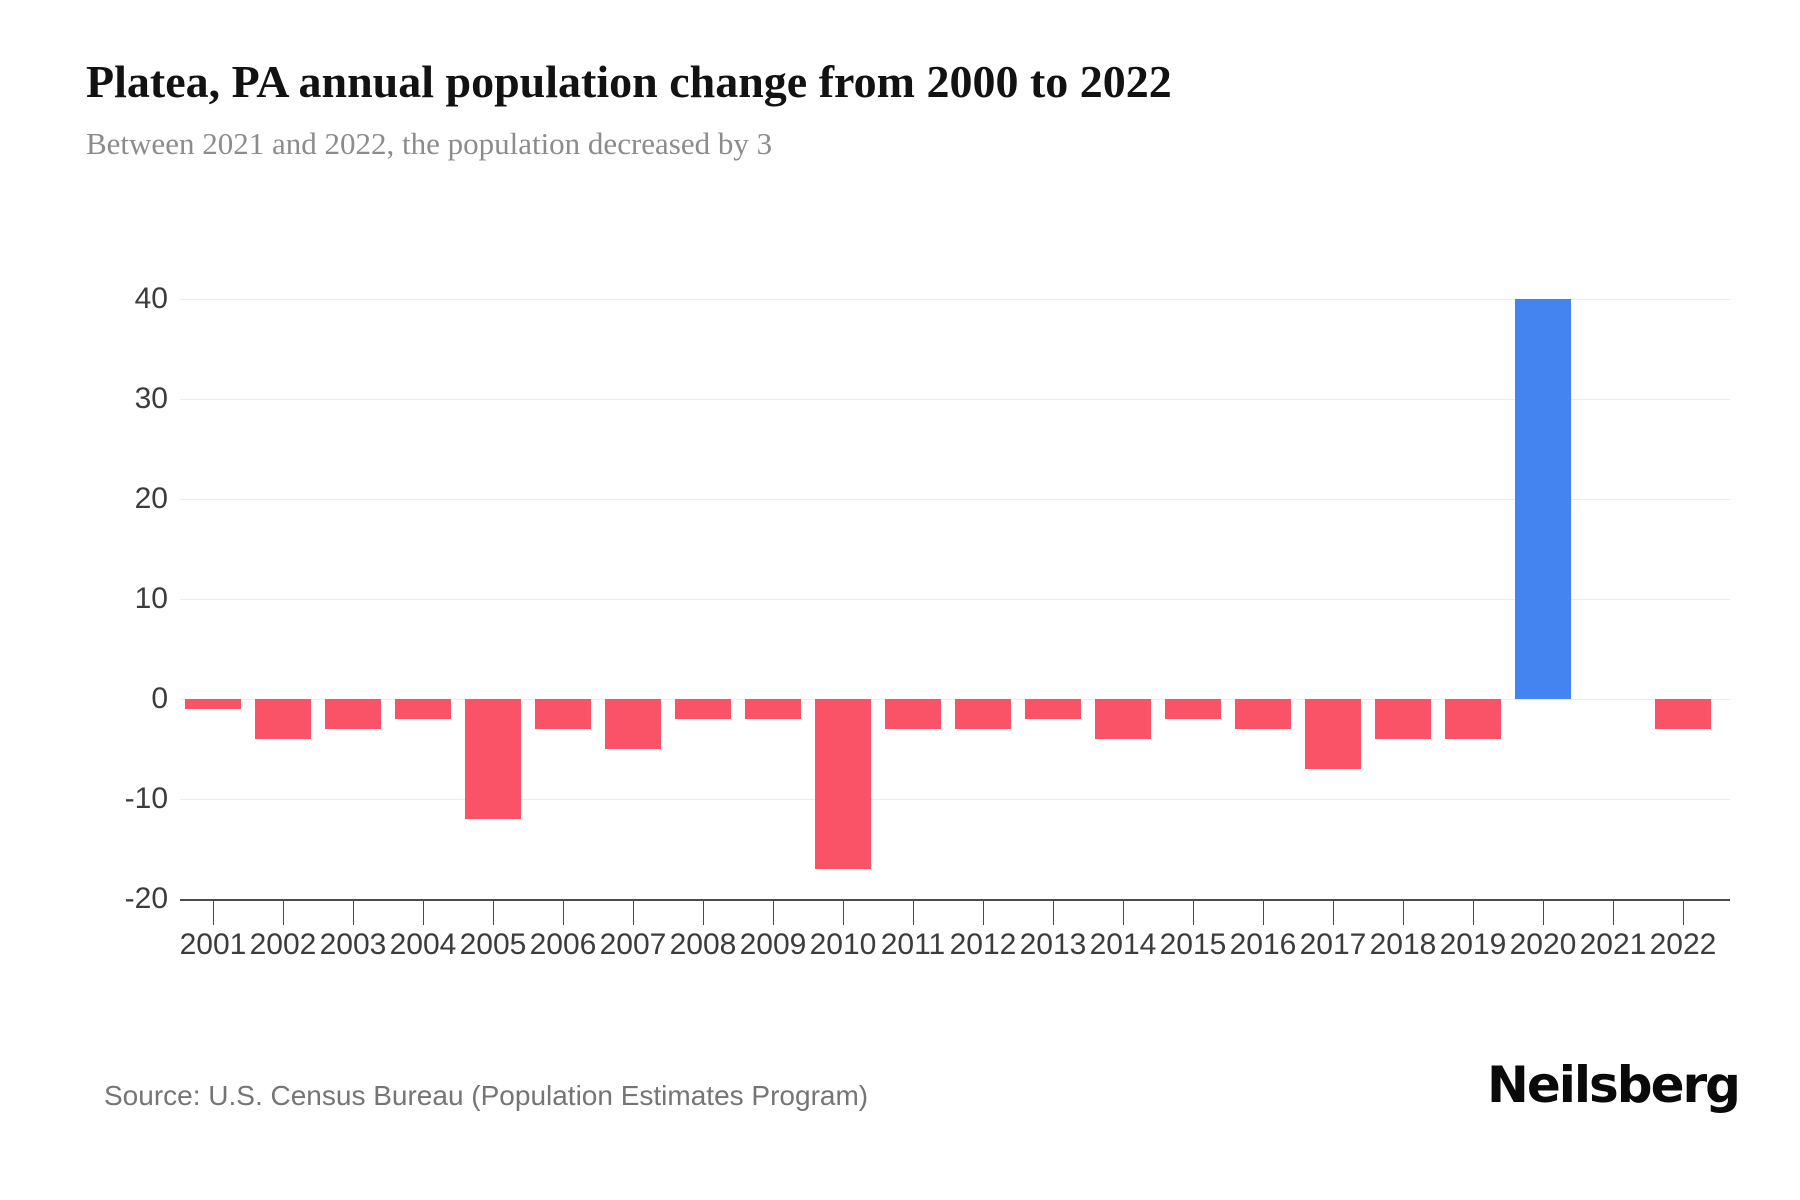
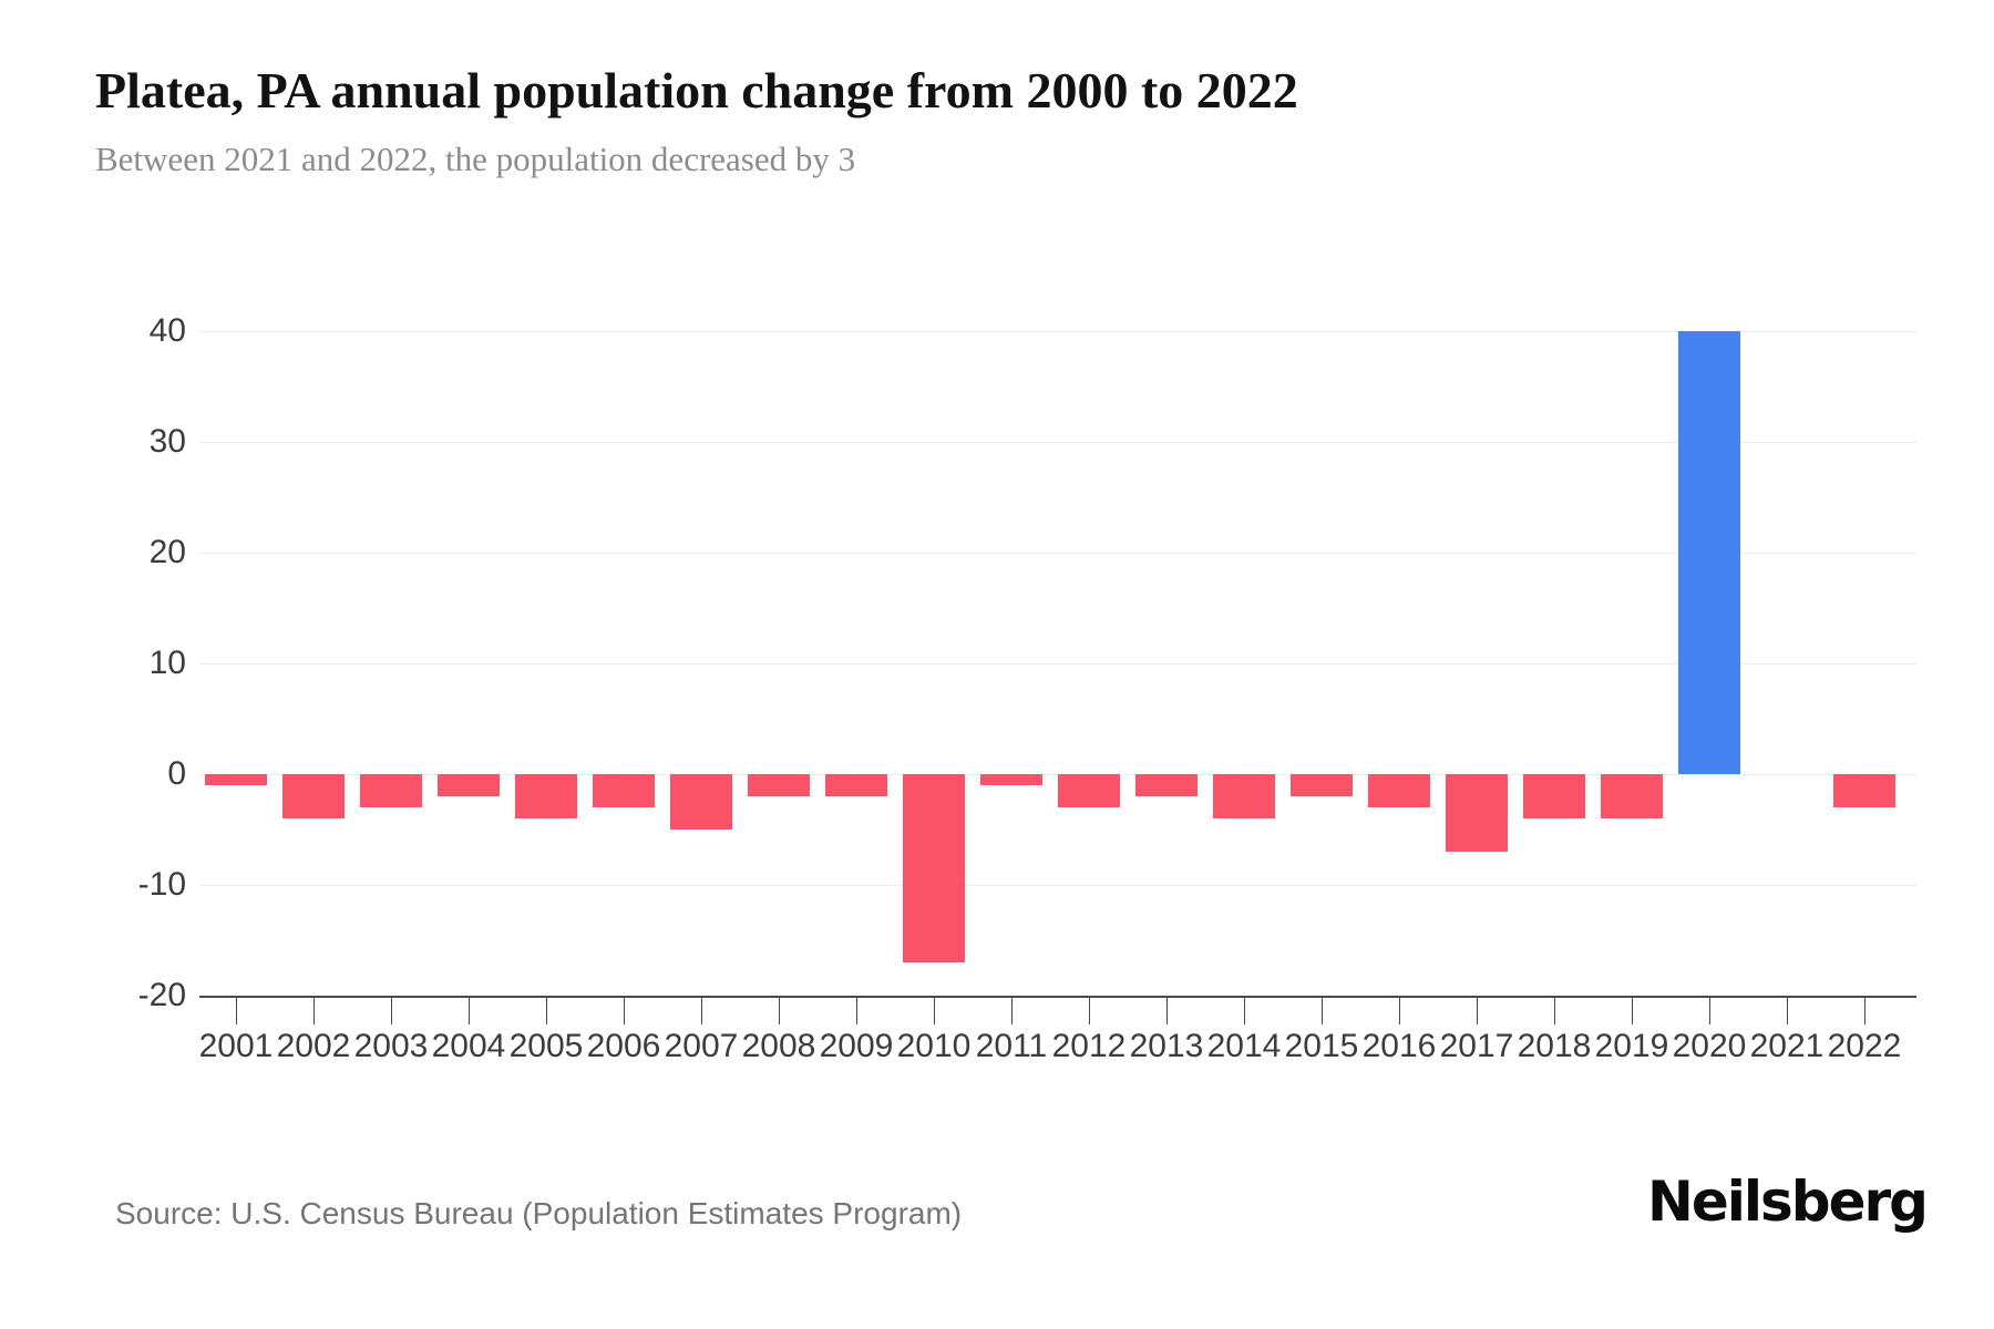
2005: -12 -> -4
2011: -3 -> -1
